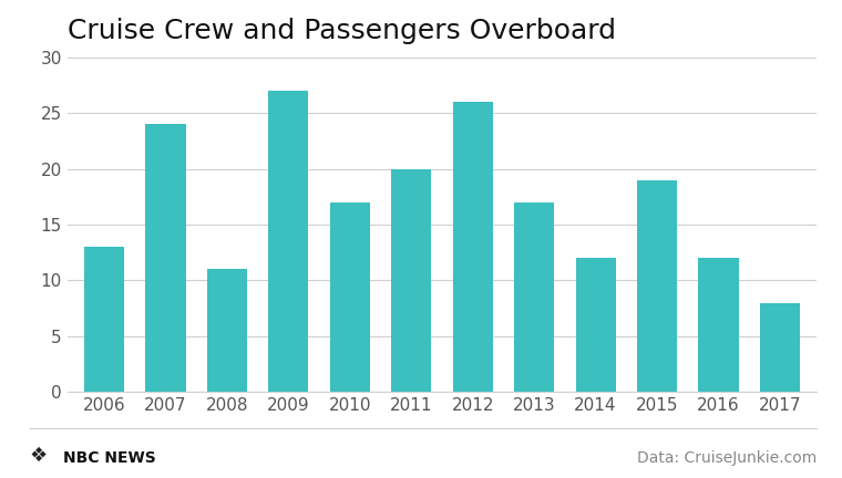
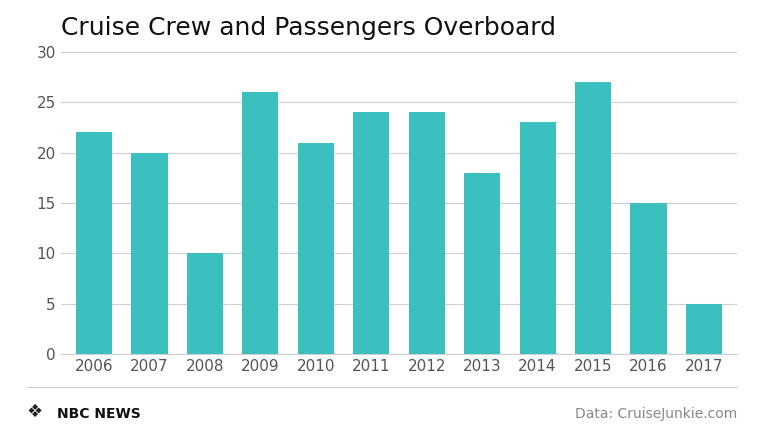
2006: 13 -> 22
2007: 24 -> 20
2008: 11 -> 10
2009: 27 -> 26
2010: 17 -> 21
2011: 20 -> 24
2012: 26 -> 24
2013: 17 -> 18
2014: 12 -> 23
2015: 19 -> 27
2016: 12 -> 15
2017: 8 -> 5
